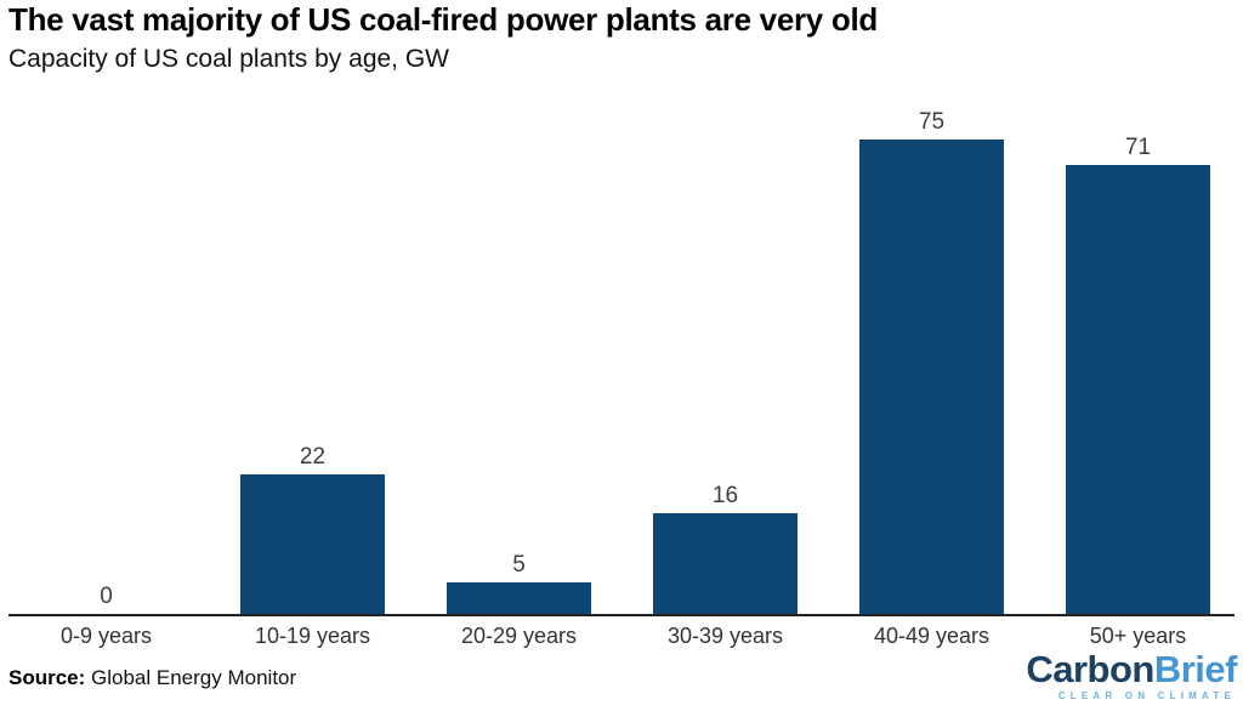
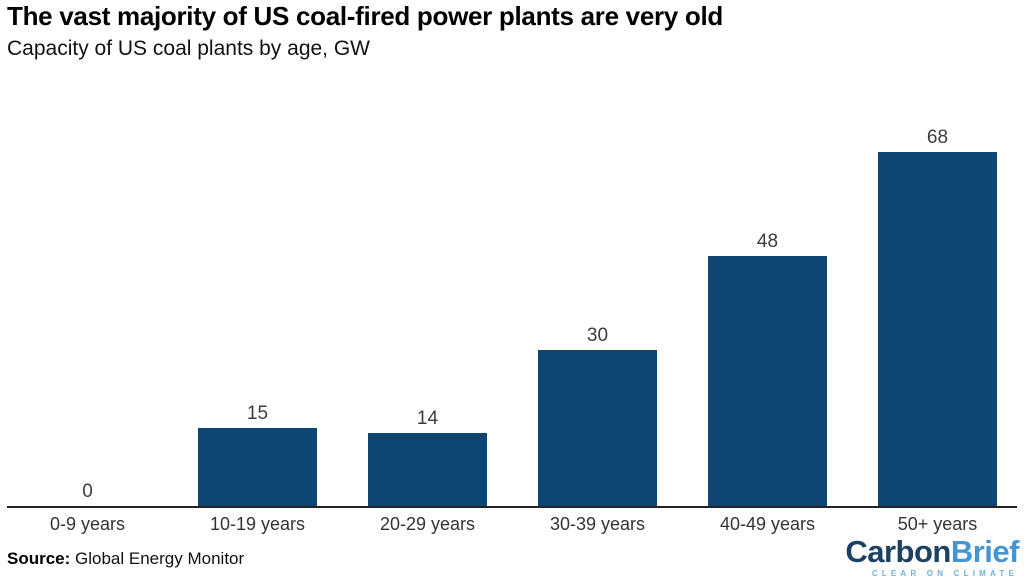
10-19 years: 22 -> 15
20-29 years: 5 -> 14
30-39 years: 16 -> 30
40-49 years: 75 -> 48
50+ years: 71 -> 68
